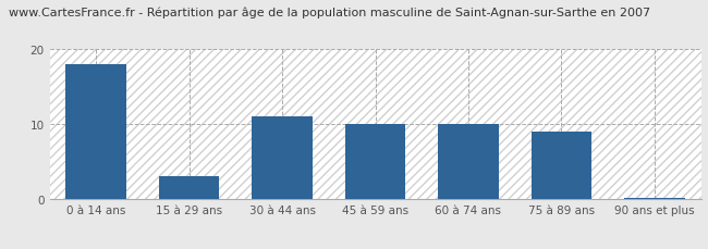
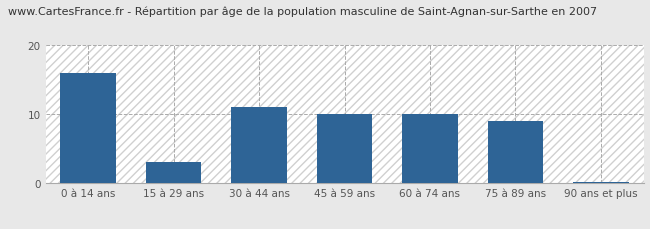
0 à 14 ans: 18.0 -> 16.0
